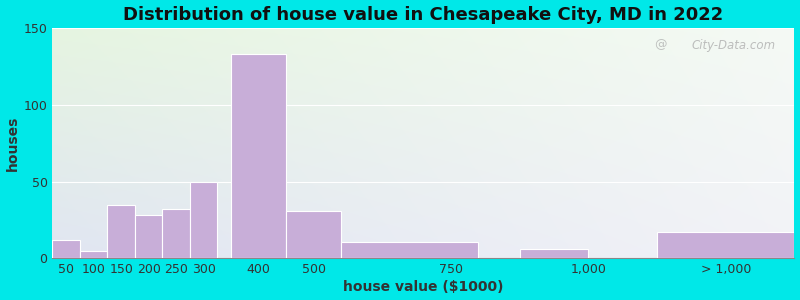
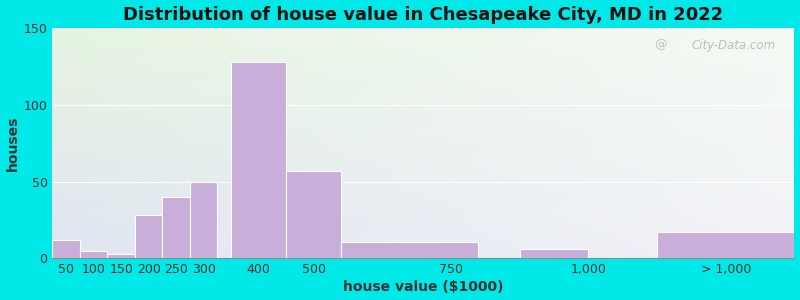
150: 35 -> 3
250: 32 -> 40
400: 133 -> 128
500: 31 -> 57
